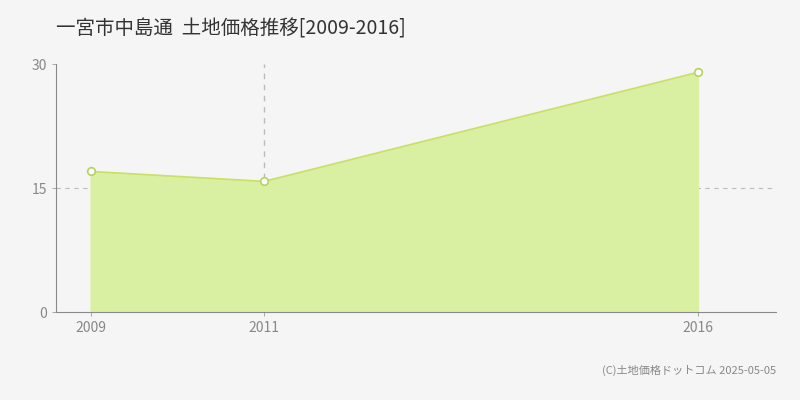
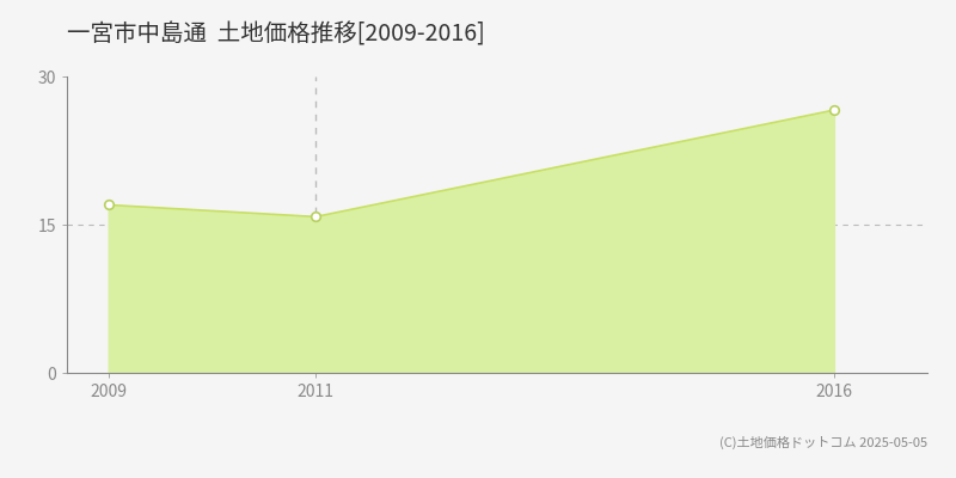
2016: 29.0 -> 26.6
